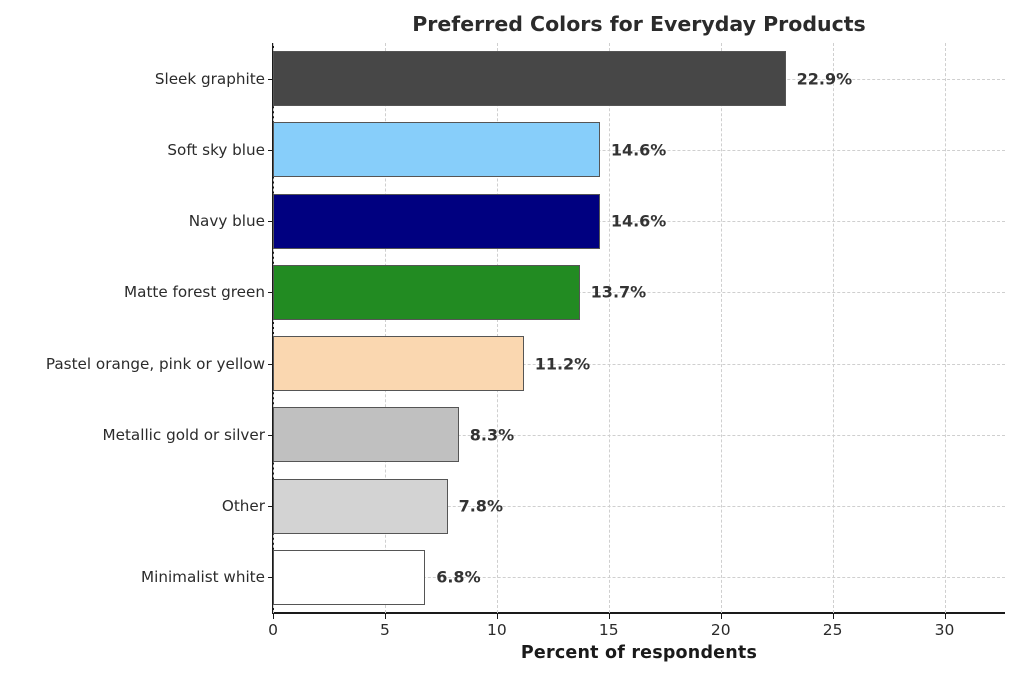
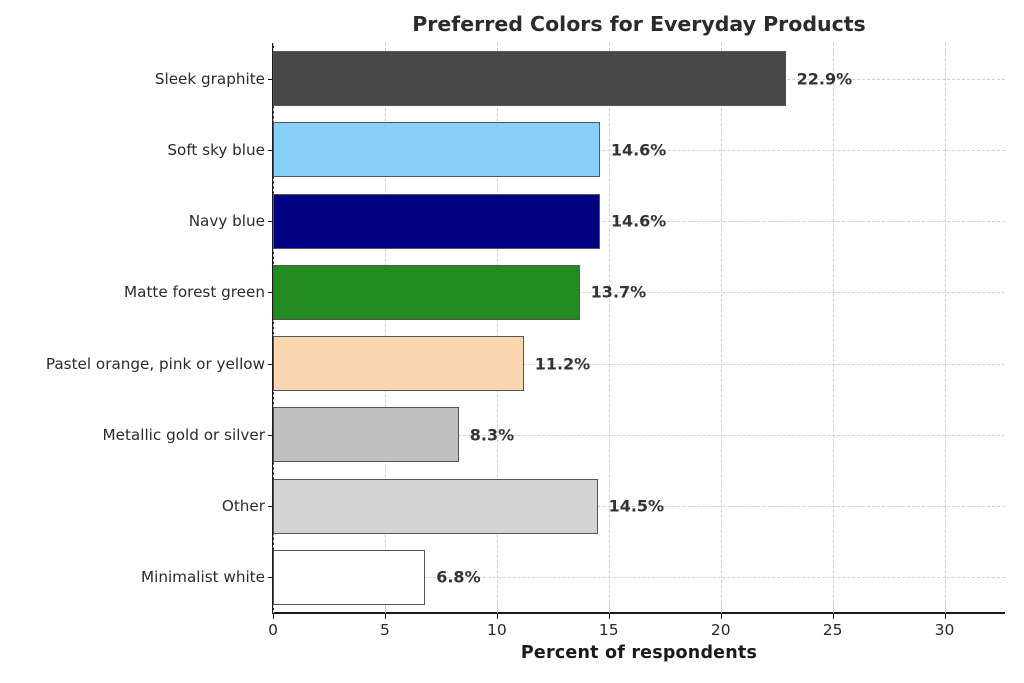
Other: 7.8% -> 14.5%
